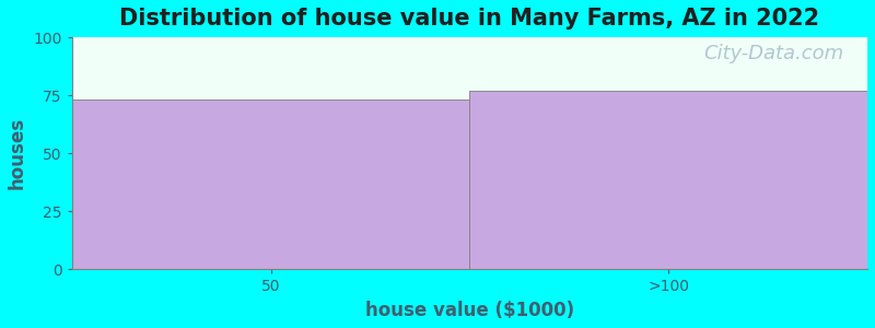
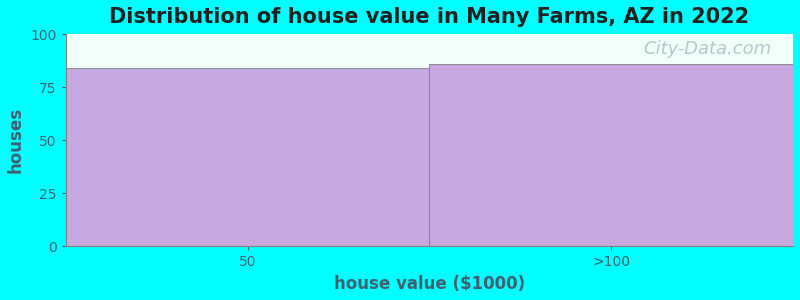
50: 73 -> 84
>100: 77 -> 86
